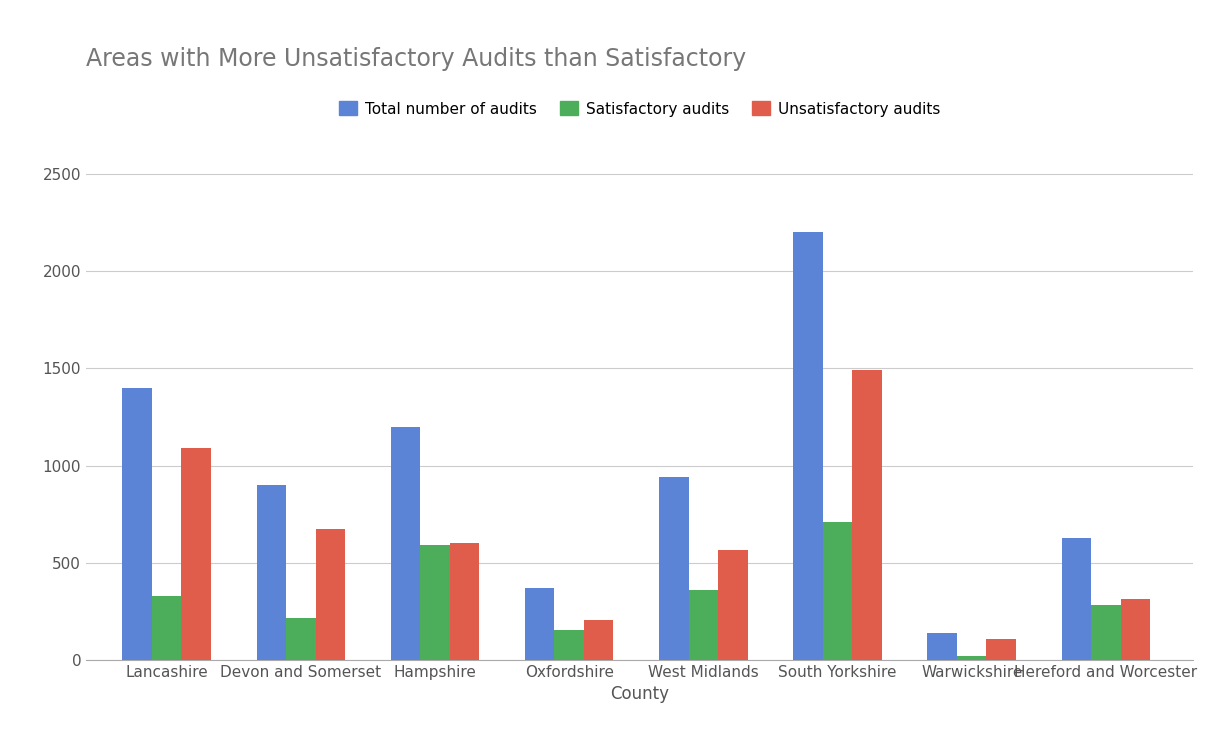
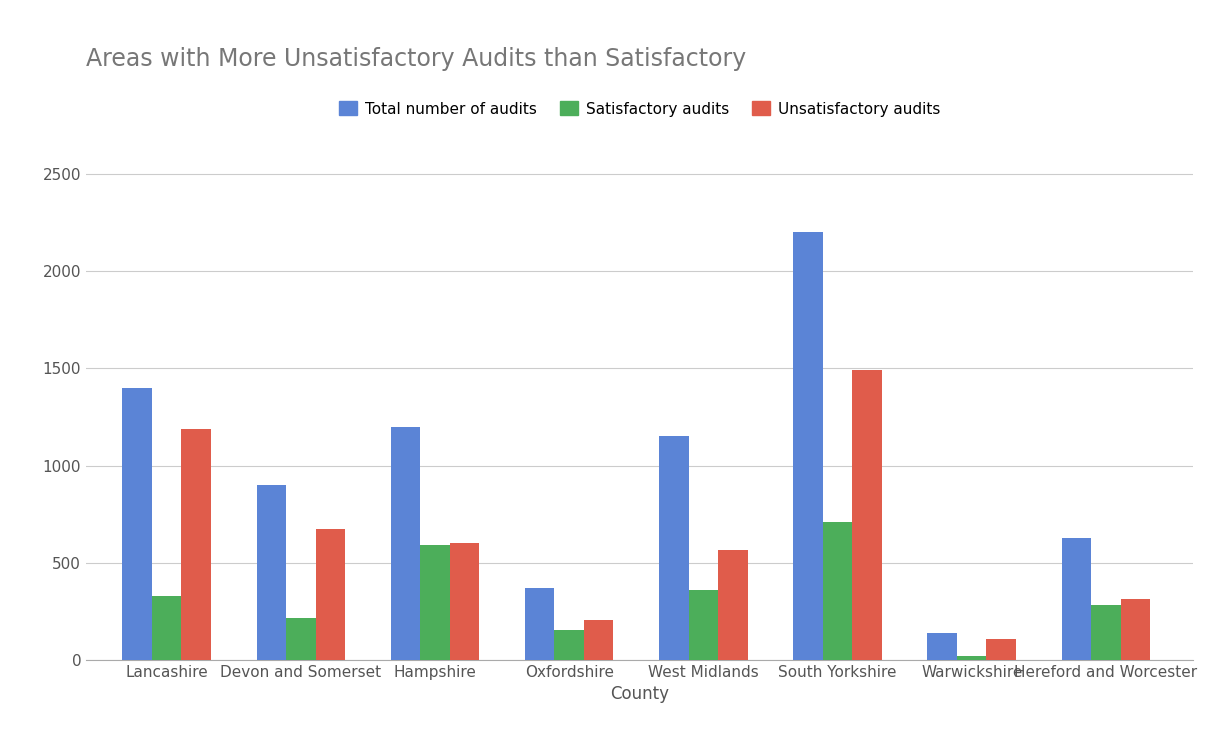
Unsatisfactory audits/Lancashire: 1090 -> 1190
Total number of audits/West Midlands: 940 -> 1150
